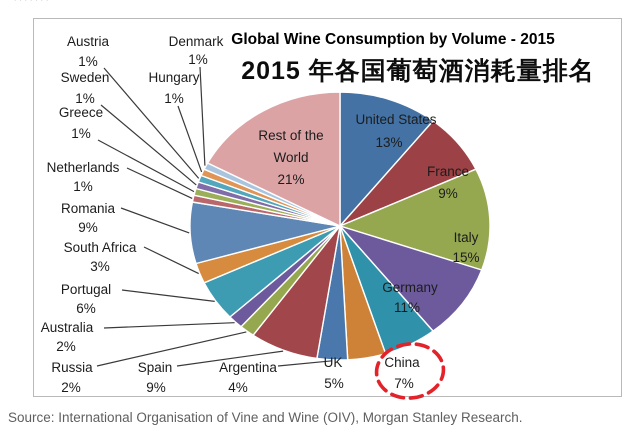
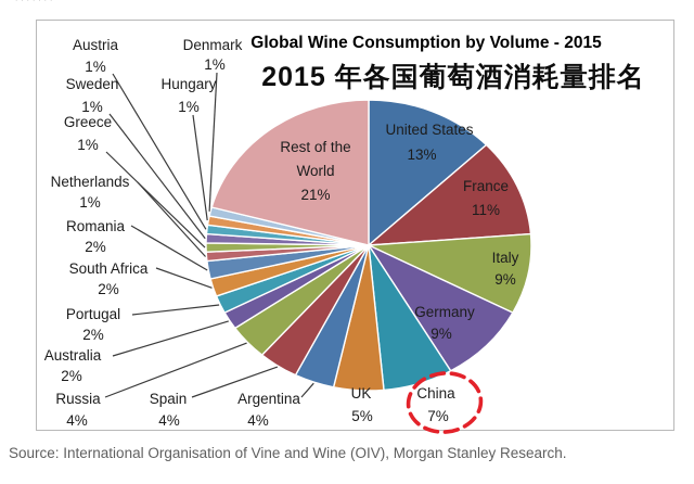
France: 9% -> 11%
Italy: 15% -> 9%
Germany: 11% -> 9%
Spain: 9% -> 4%
Russia: 2% -> 4%
Portugal: 6% -> 2%
South Africa: 3% -> 2%
Romania: 9% -> 2%
